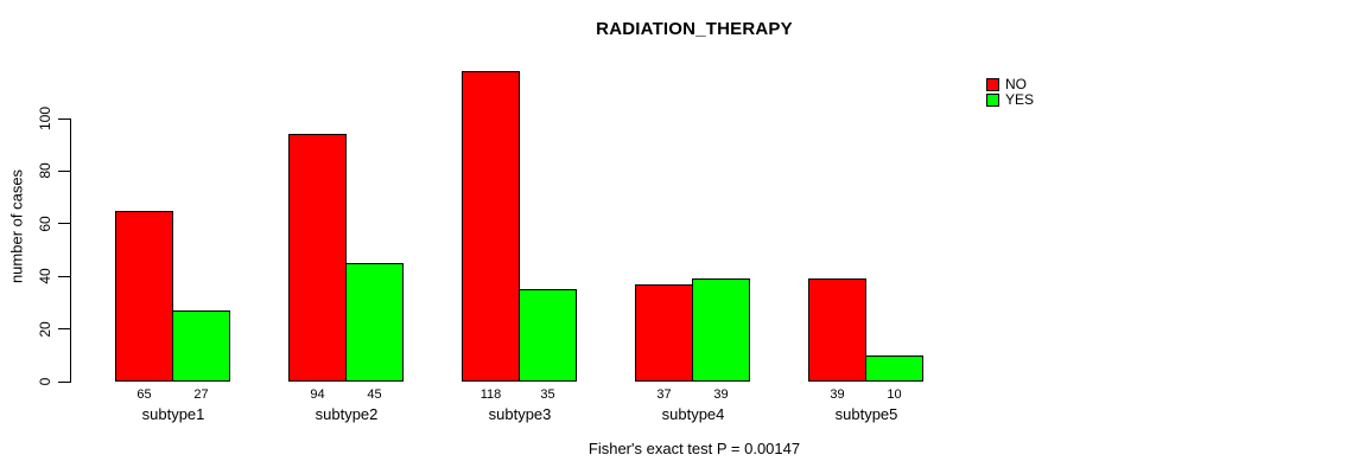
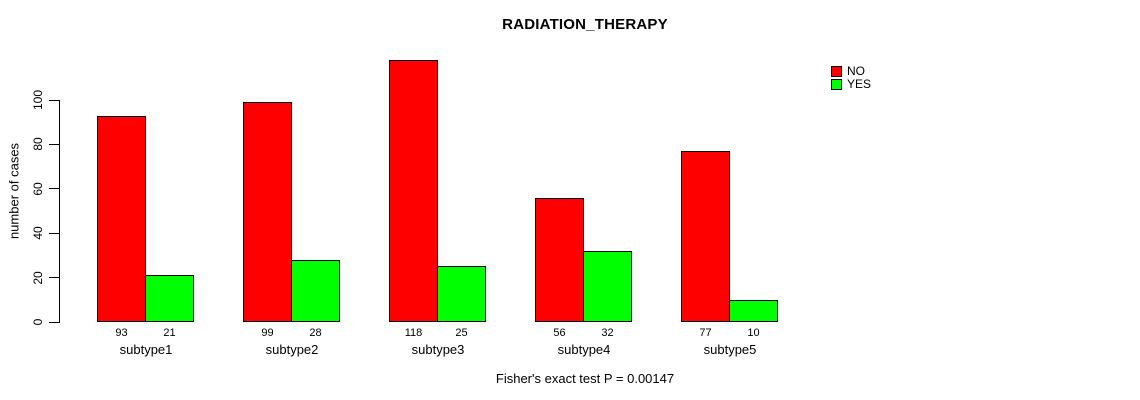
NO/subtype1: 65 -> 93
YES/subtype1: 27 -> 21
NO/subtype2: 94 -> 99
YES/subtype2: 45 -> 28
YES/subtype3: 35 -> 25
NO/subtype4: 37 -> 56
YES/subtype4: 39 -> 32
NO/subtype5: 39 -> 77
